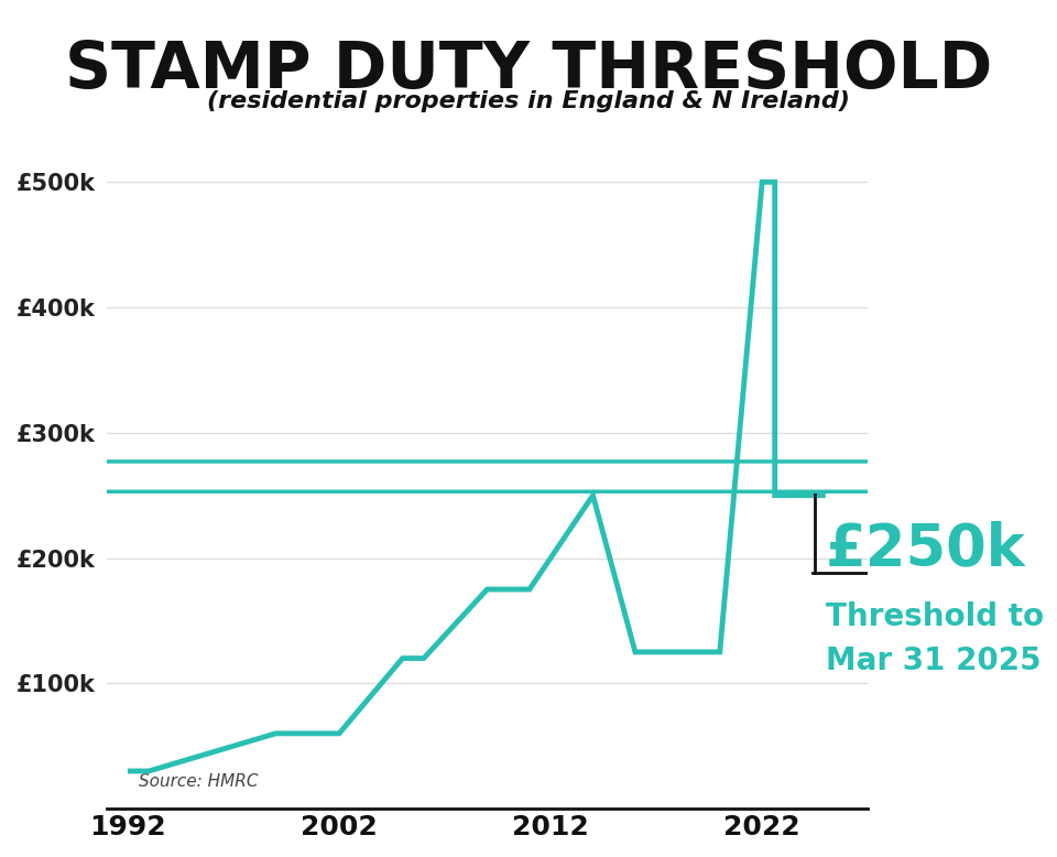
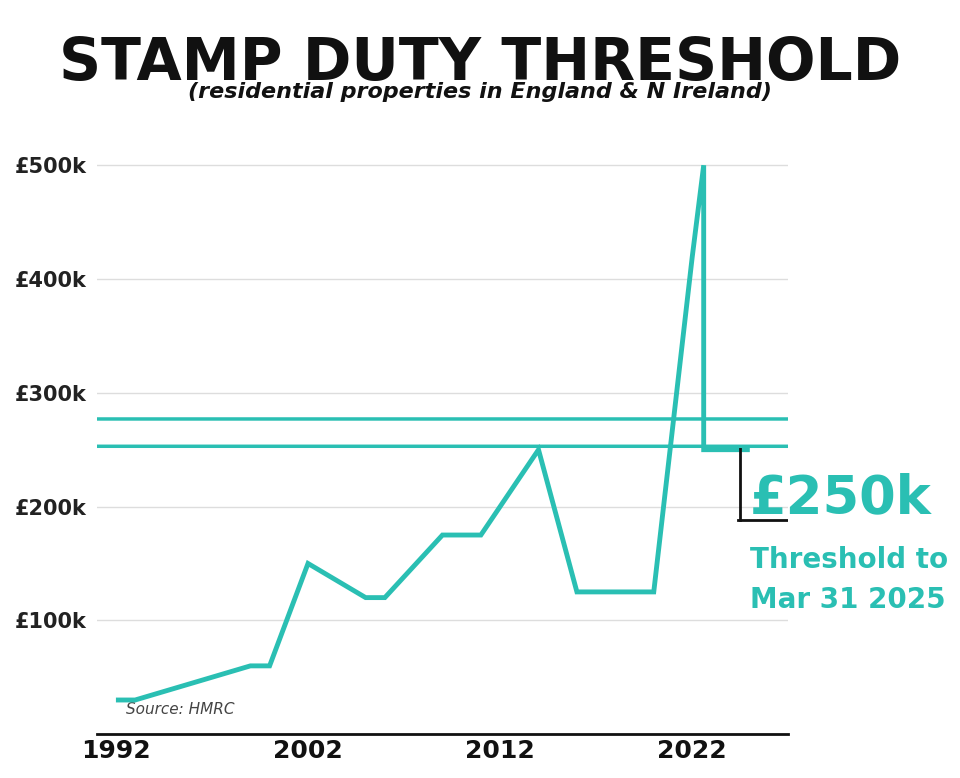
2002: £60k -> £150k
2022: £500k -> £419k
